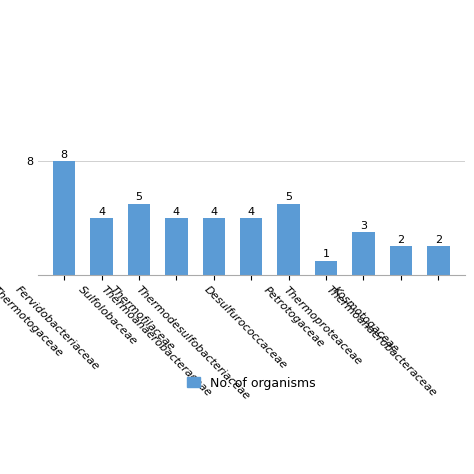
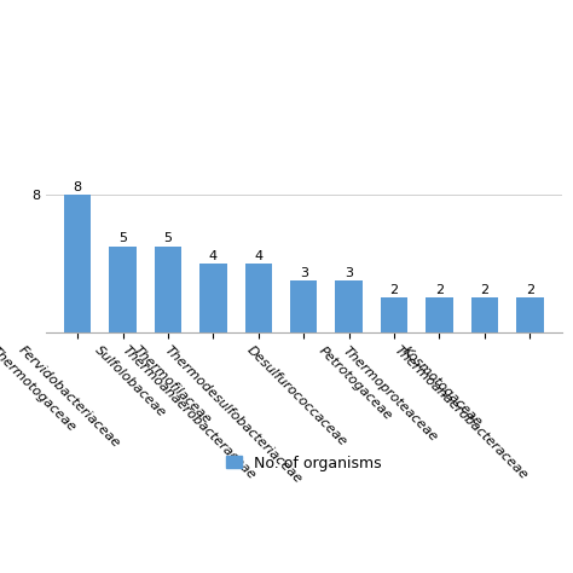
Fervidobacteriaceae: 4 -> 5
Thermodesulfobacteriaceae: 4 -> 3
Desulfurococcaceae: 5 -> 3
Petrotogaceae: 1 -> 2
Thermoproteaceae: 3 -> 2
